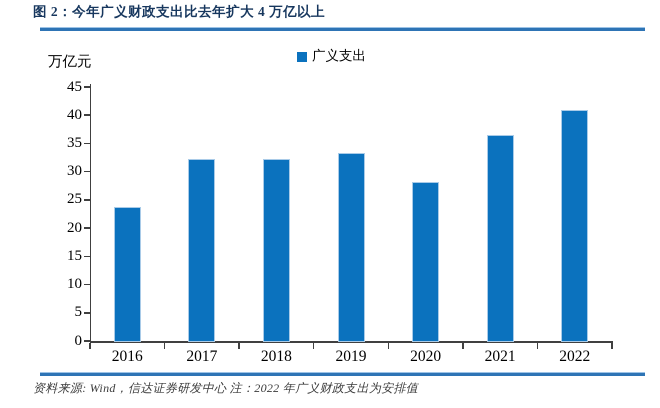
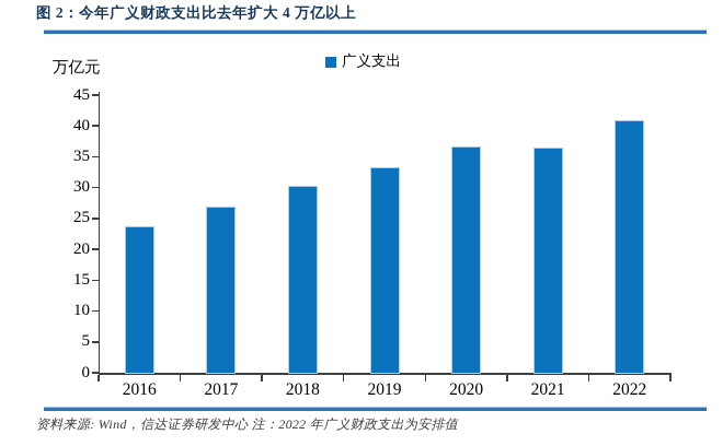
2017: 32 -> 27
2018: 32 -> 30
2020: 28 -> 36
